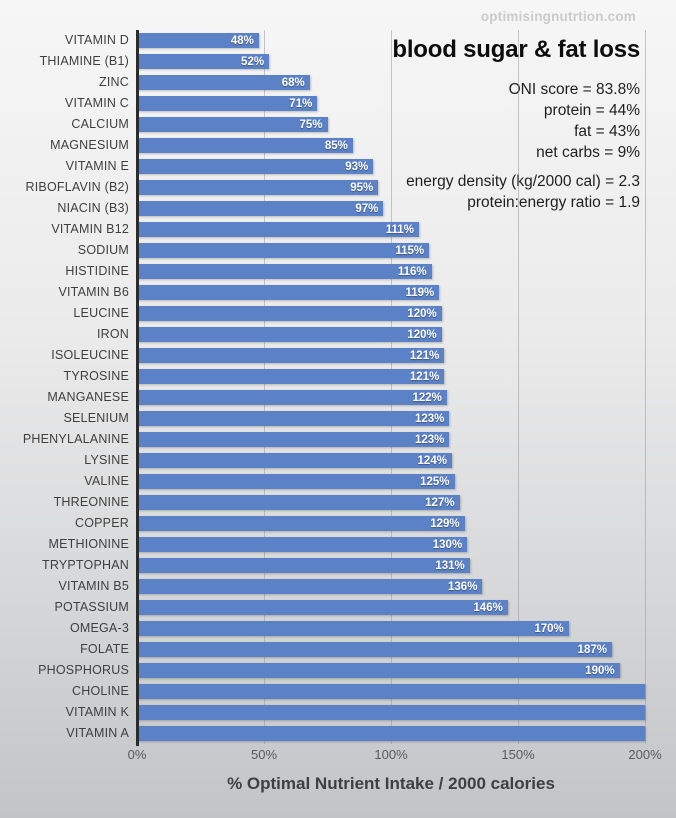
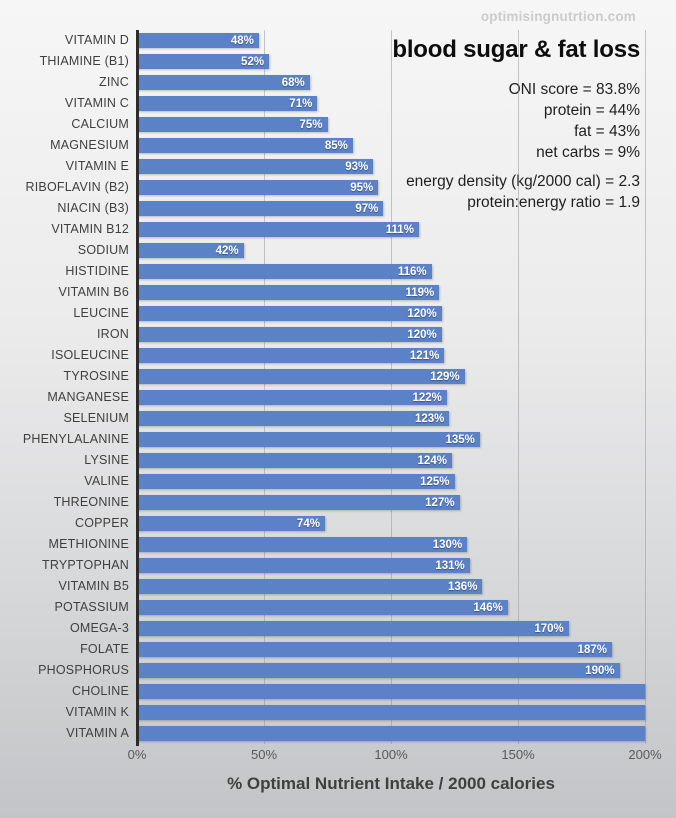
SODIUM: 115% -> 42%
TYROSINE: 121% -> 129%
PHENYLALANINE: 123% -> 135%
COPPER: 129% -> 74%
